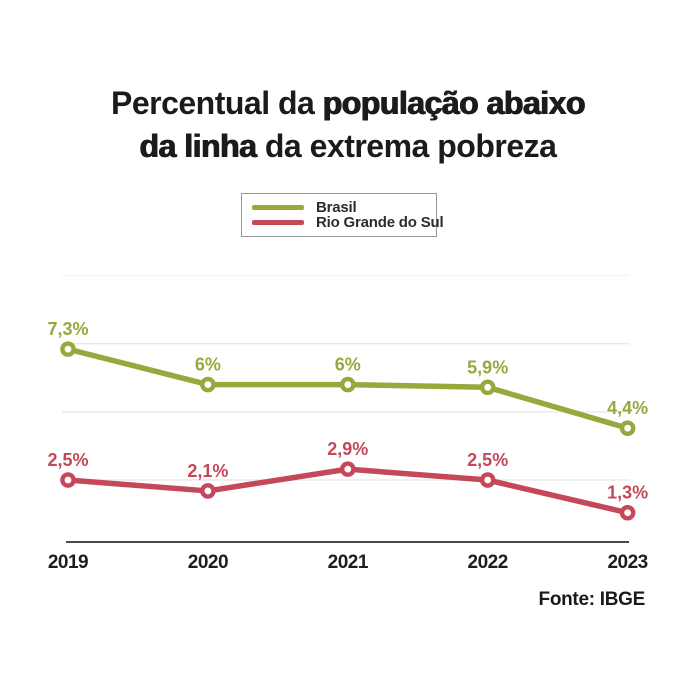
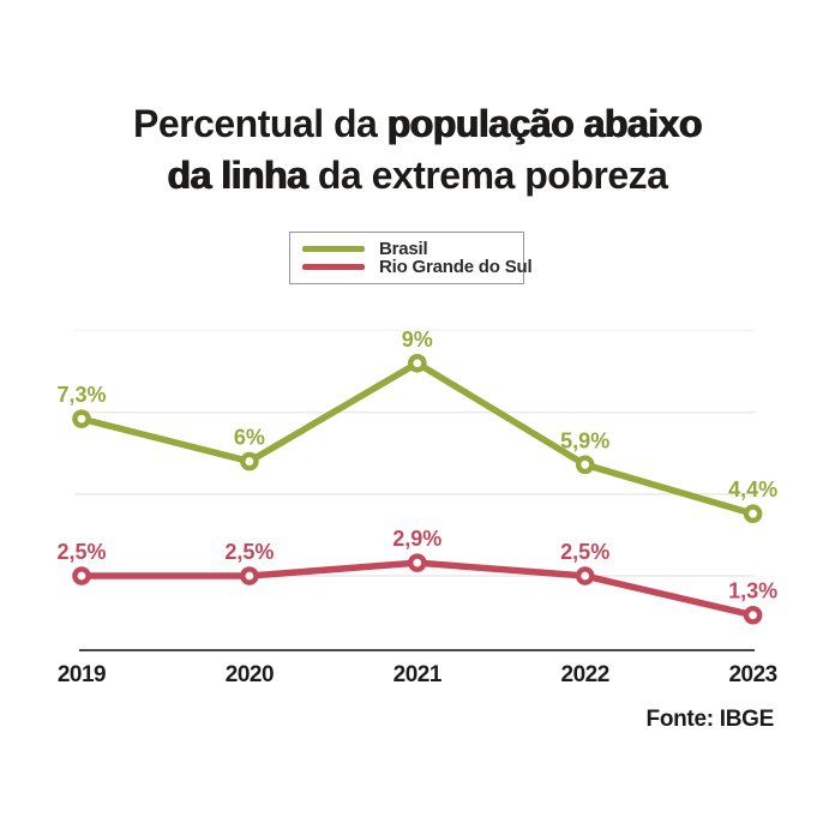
Rio Grande do Sul/2020: 2,1% -> 2,5%
Brasil/2021: 6% -> 9%
